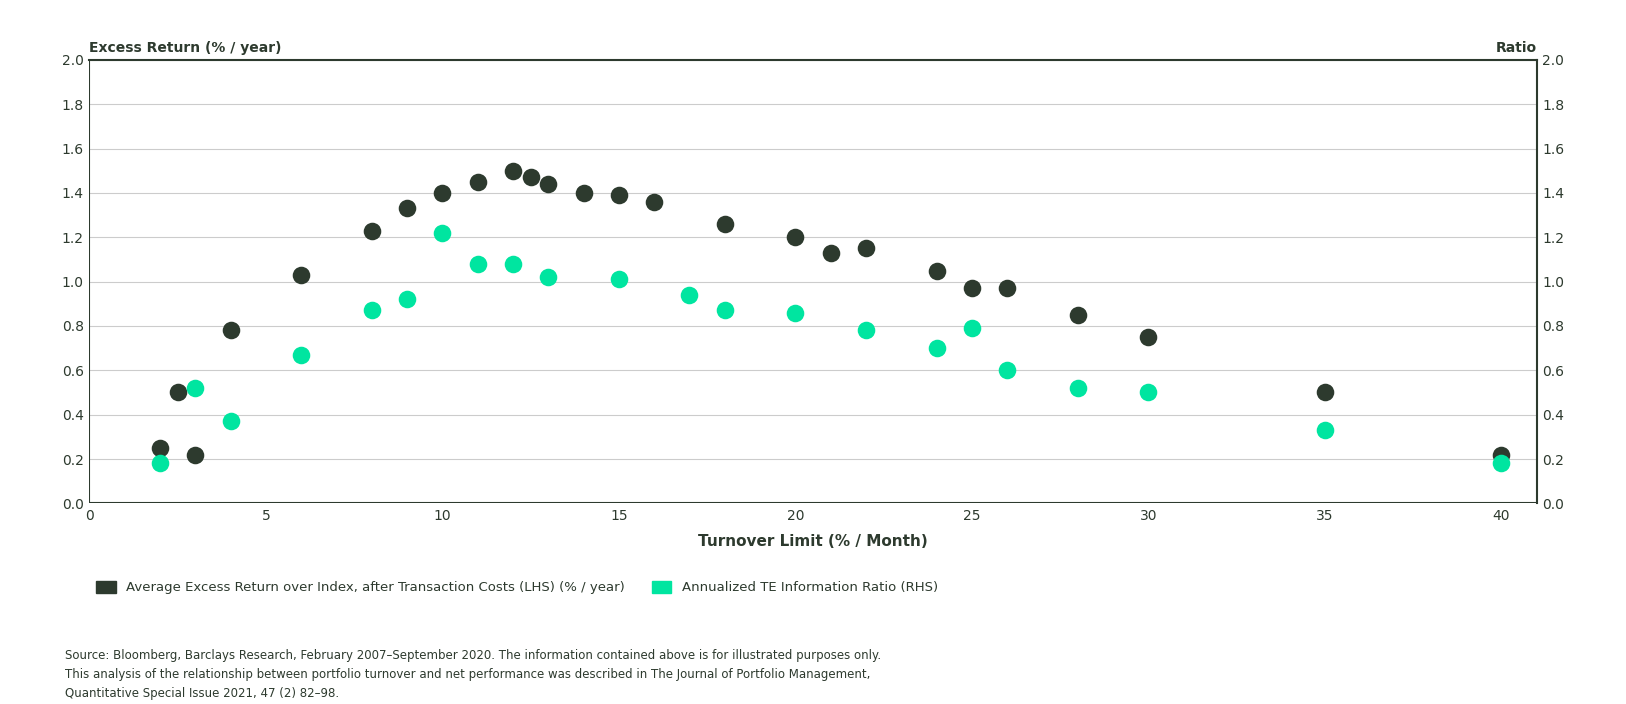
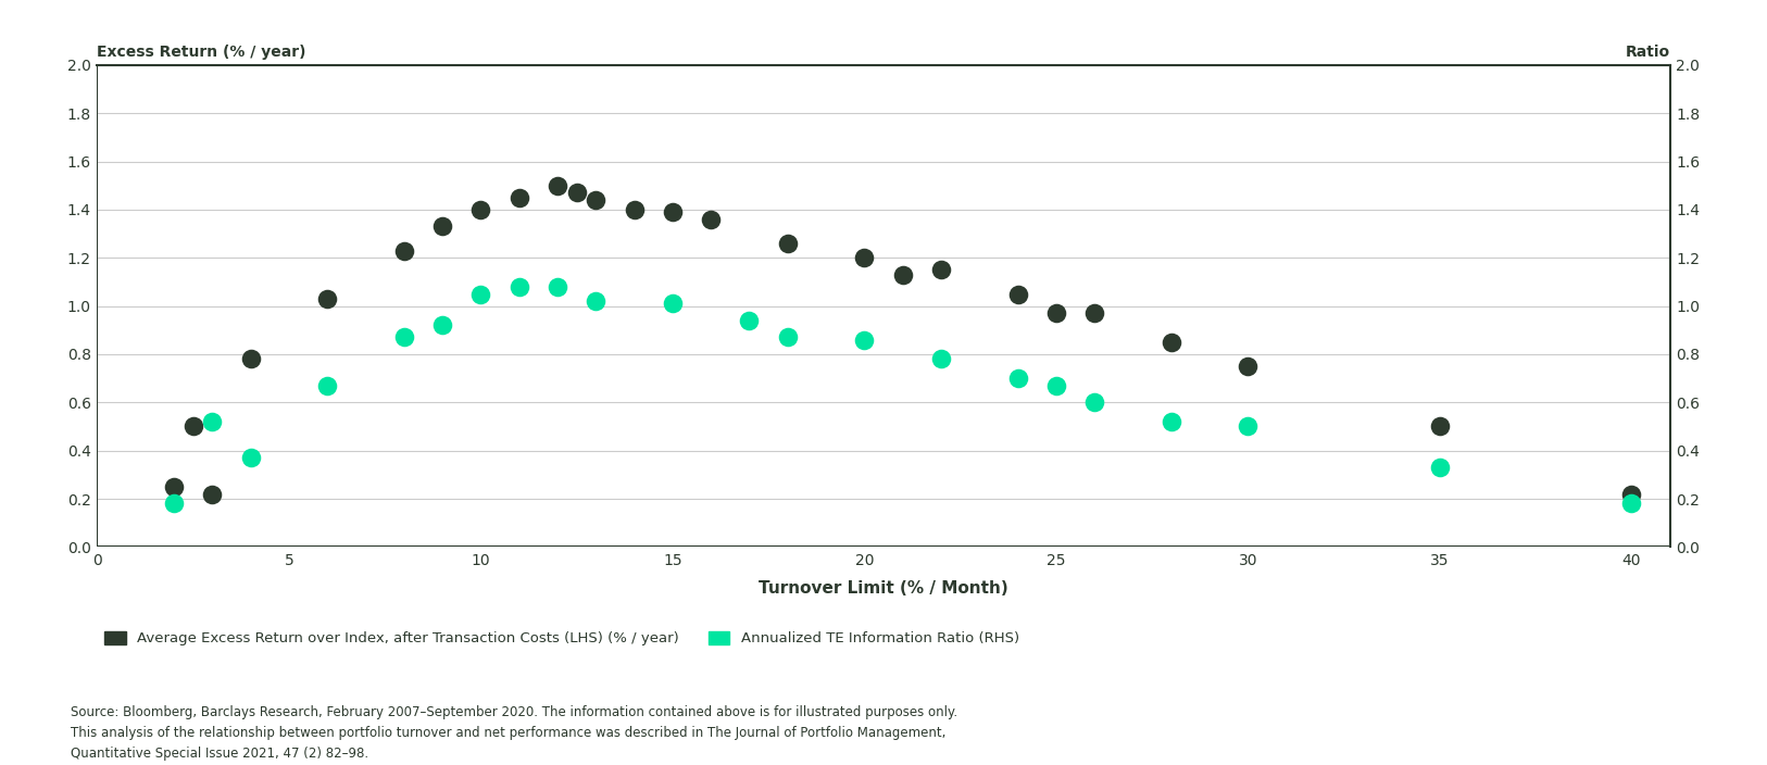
Annualized TE Information Ratio (RHS)/10: 1.22 -> 1.05
Annualized TE Information Ratio (RHS)/25: 0.79 -> 0.67
